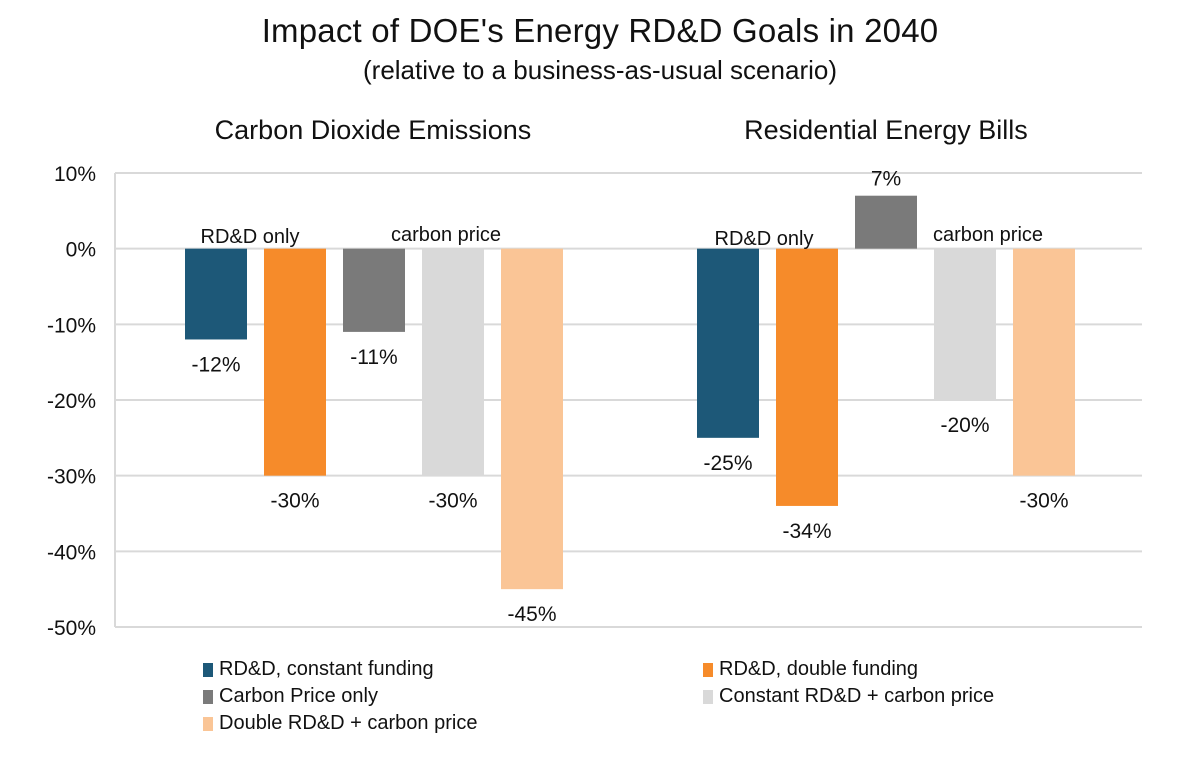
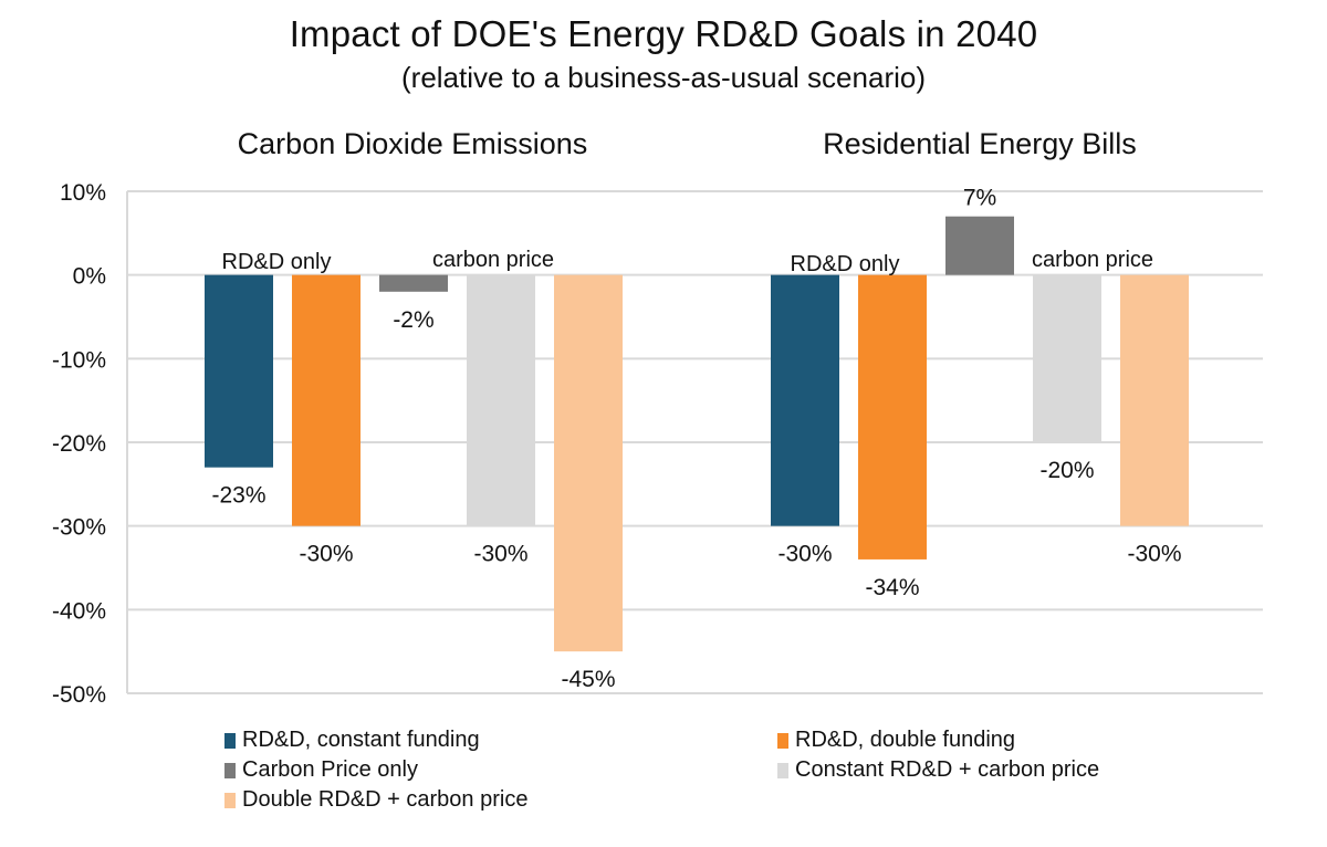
RD&D, constant funding/Carbon Dioxide Emissions: -12% -> -23%
Carbon Price only/Carbon Dioxide Emissions: -11% -> -2%
RD&D, constant funding/Residential Energy Bills: -25% -> -30%
